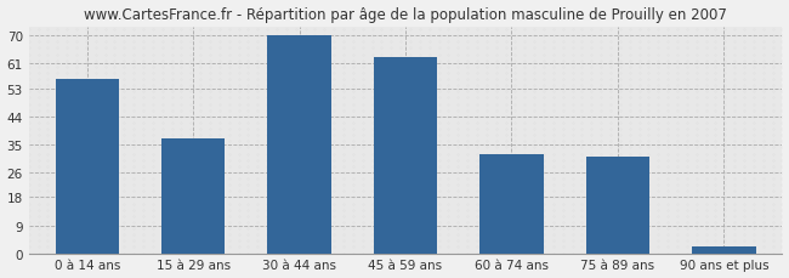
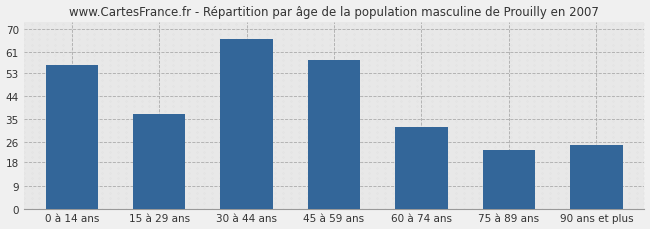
30 à 44 ans: 70 -> 66
45 à 59 ans: 63 -> 58
75 à 89 ans: 31 -> 23
90 ans et plus: 2 -> 25
